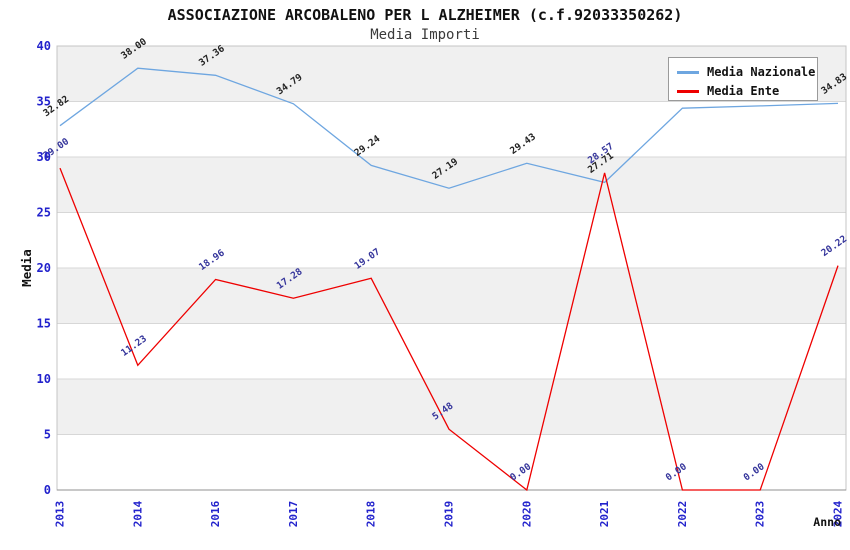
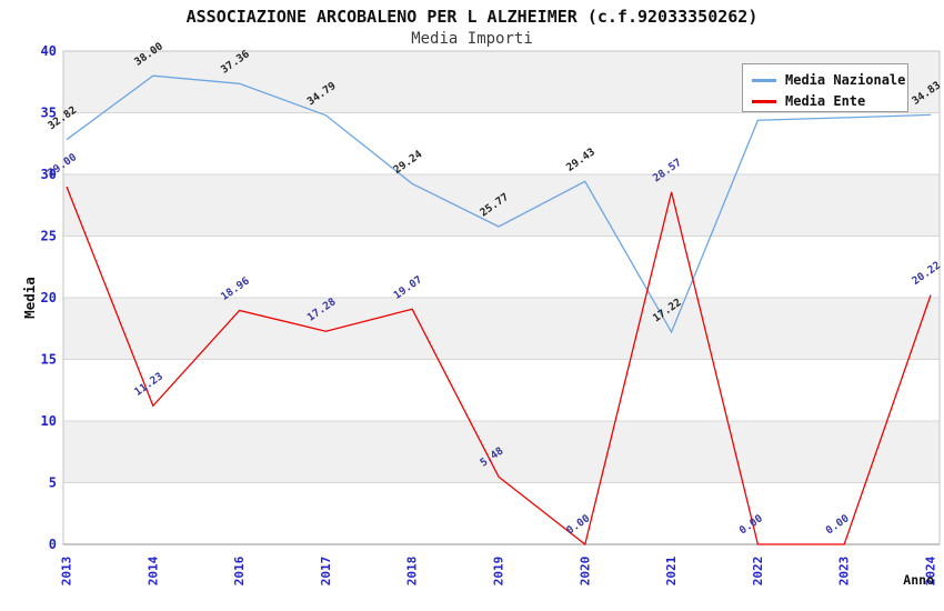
Media Nazionale/2019: 27.19 -> 25.77
Media Nazionale/2021: 27.71 -> 17.22
